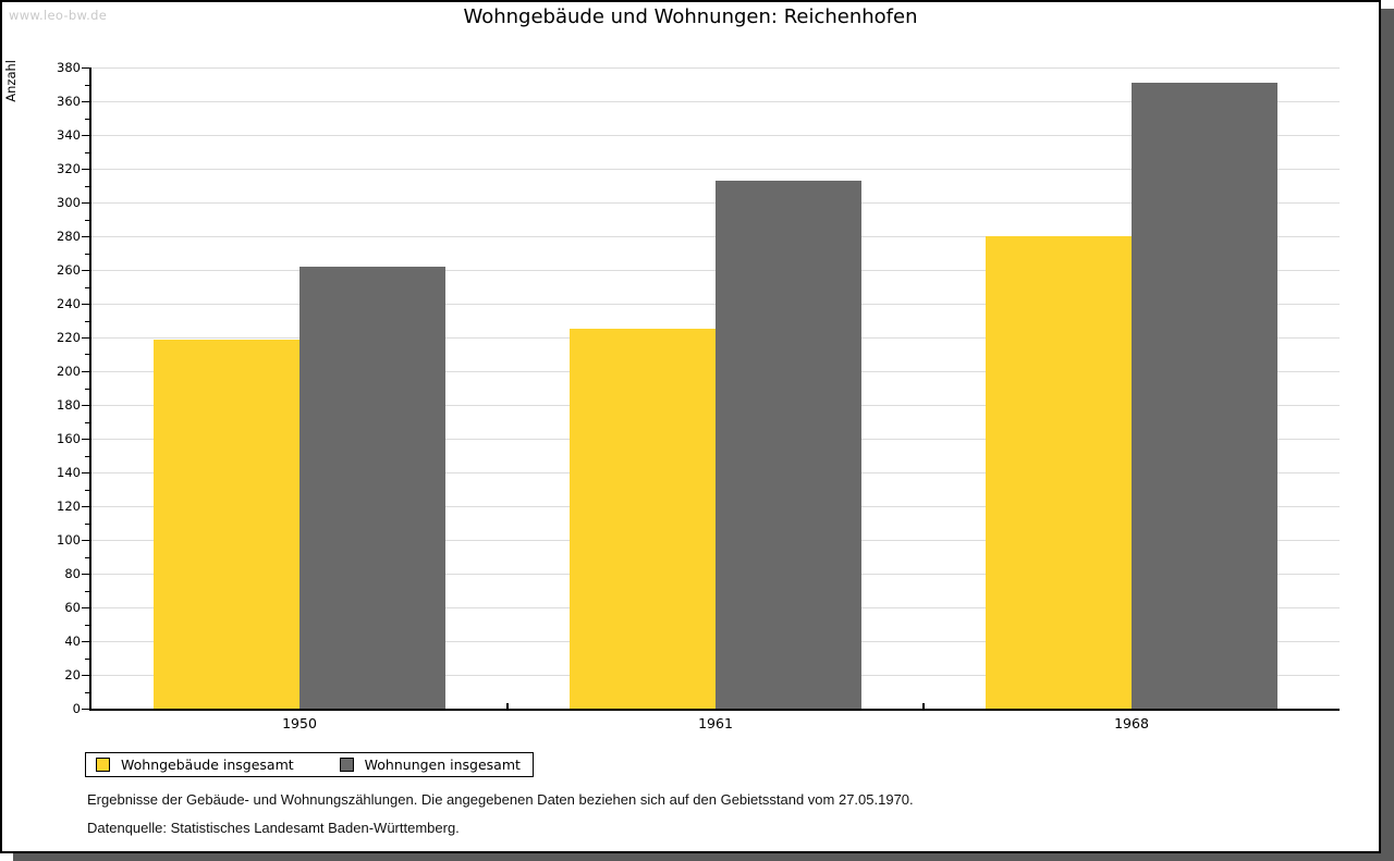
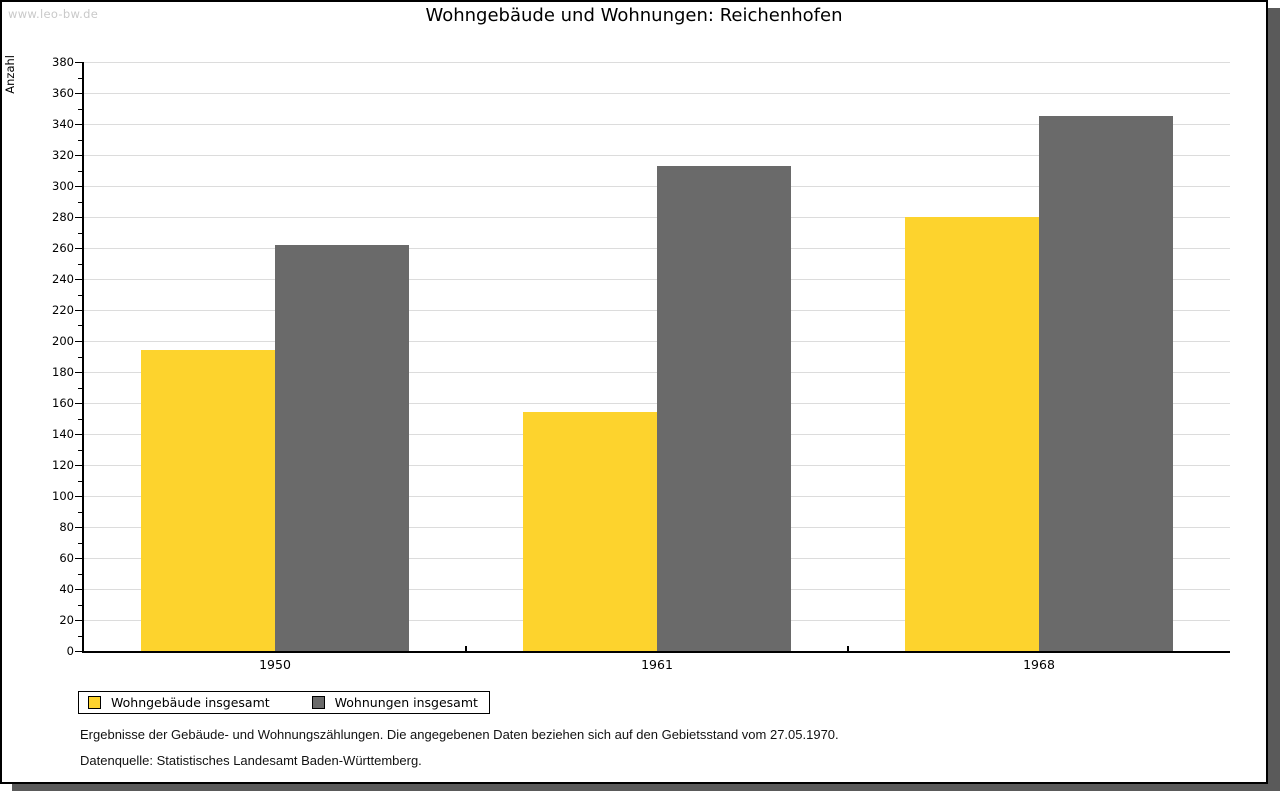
Wohngebäude insgesamt/1950: 219 -> 194
Wohngebäude insgesamt/1961: 225 -> 154
Wohnungen insgesamt/1968: 371 -> 345
